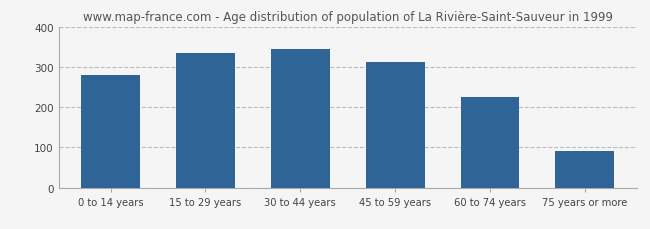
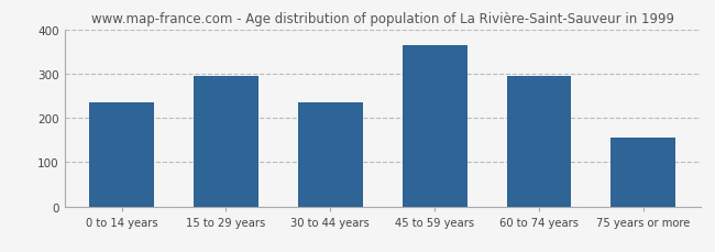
0 to 14 years: 280 -> 235
15 to 29 years: 335 -> 295
30 to 44 years: 345 -> 235
45 to 59 years: 312 -> 365
60 to 74 years: 226 -> 295
75 years or more: 90 -> 155
